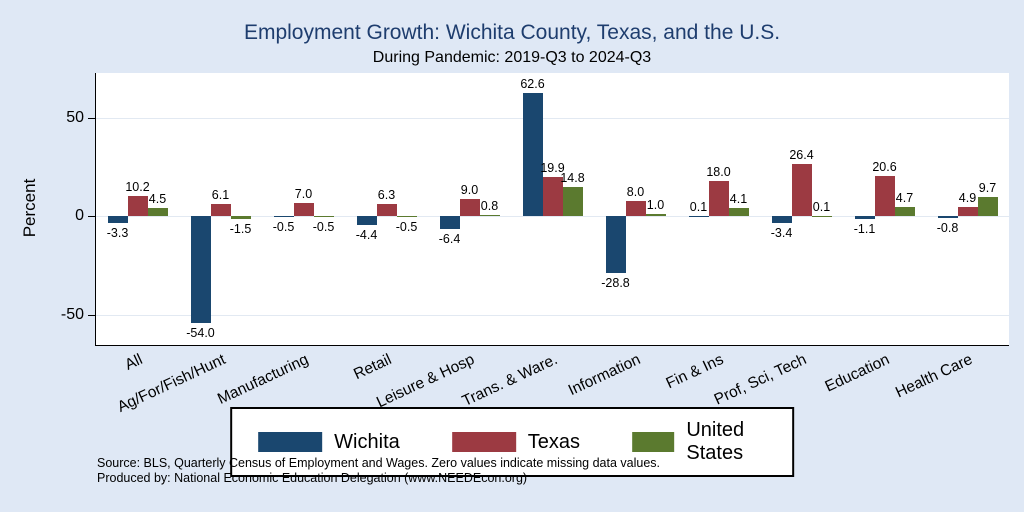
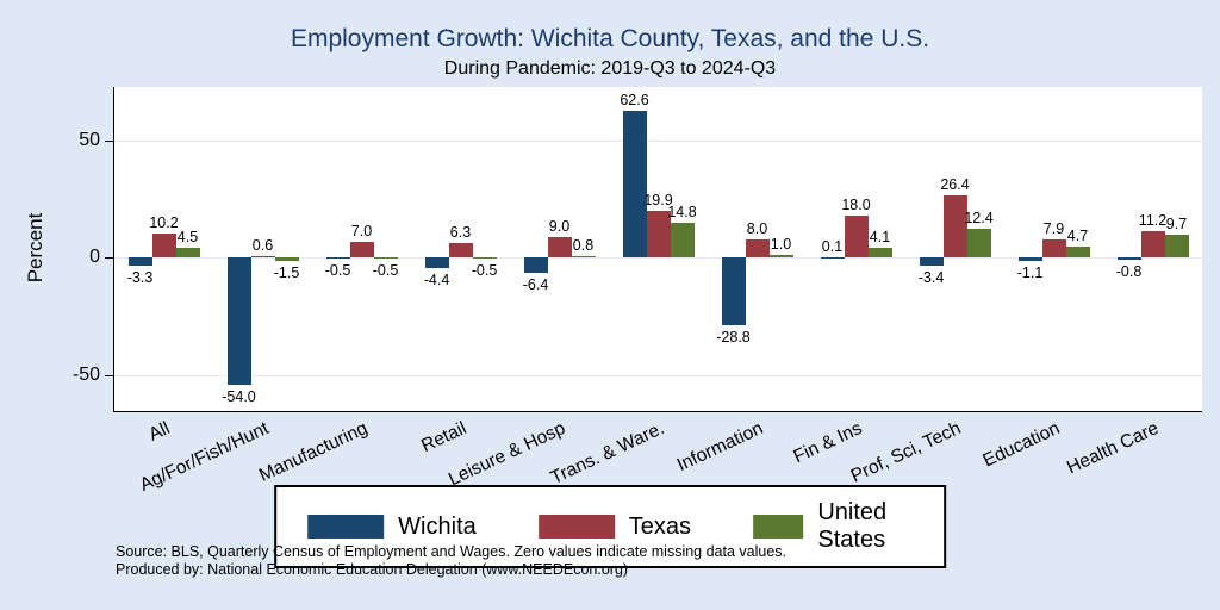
Texas/Ag/For/Fish/Hunt: 6.1 -> 0.6
United States/Prof, Sci, Tech: 0.1 -> 12.4
Texas/Education: 20.6 -> 7.9
Texas/Health Care: 4.9 -> 11.2
